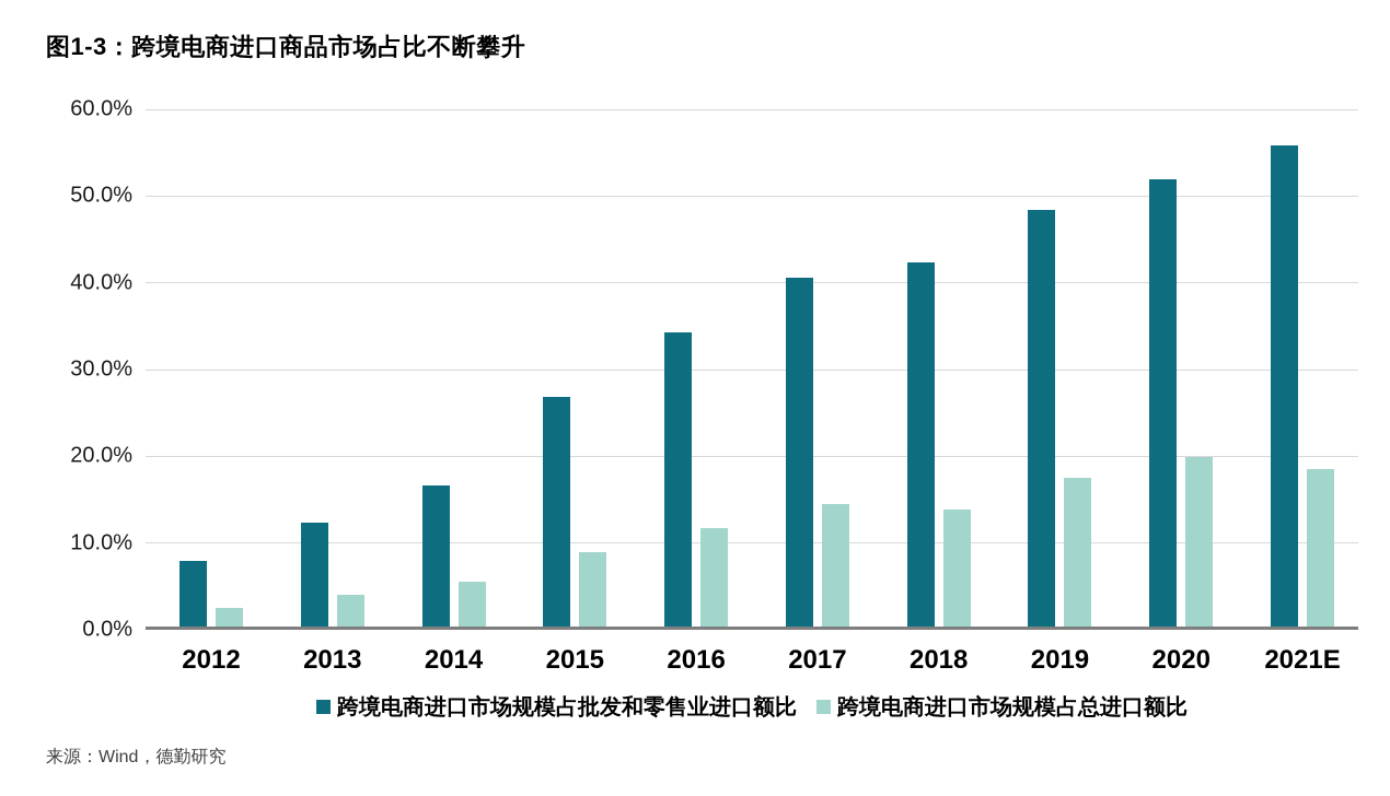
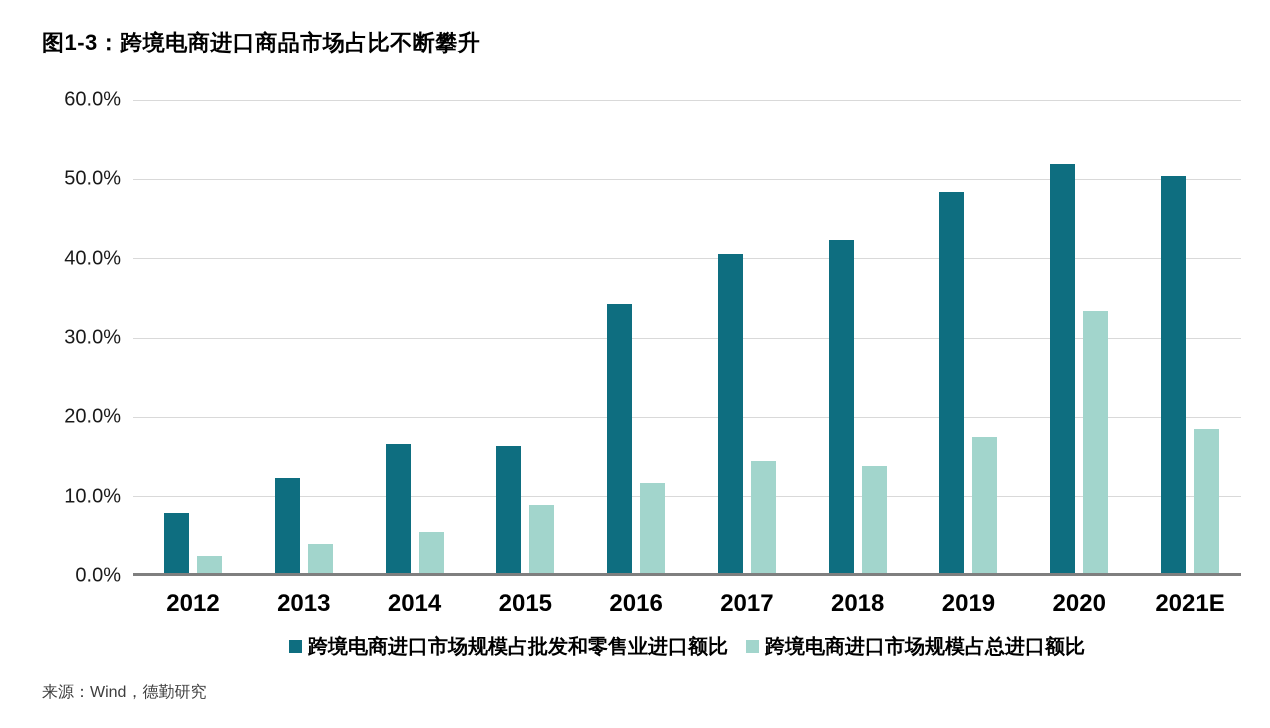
跨境电商进口市场规模占批发和零售业进口额比/2015: 26% -> 16%
跨境电商进口市场规模占总进口额比/2020: 20% -> 33%
跨境电商进口市场规模占批发和零售业进口额比/2021E: 56% -> 50%
